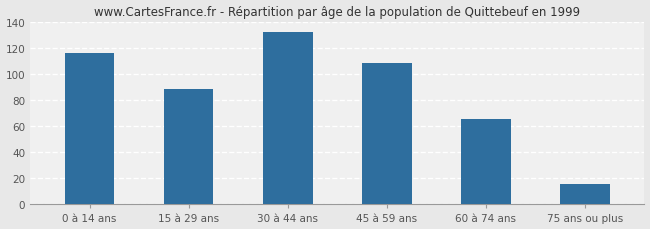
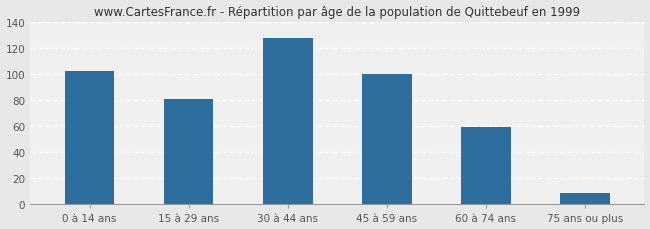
0 à 14 ans: 116 -> 102
15 à 29 ans: 88 -> 81
30 à 44 ans: 132 -> 127
45 à 59 ans: 108 -> 100
60 à 74 ans: 65 -> 59
75 ans ou plus: 16 -> 9
